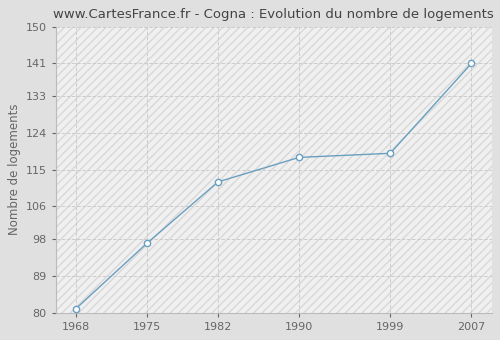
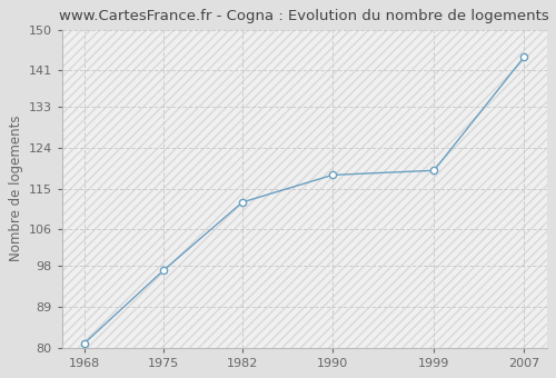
2007: 141 -> 144
